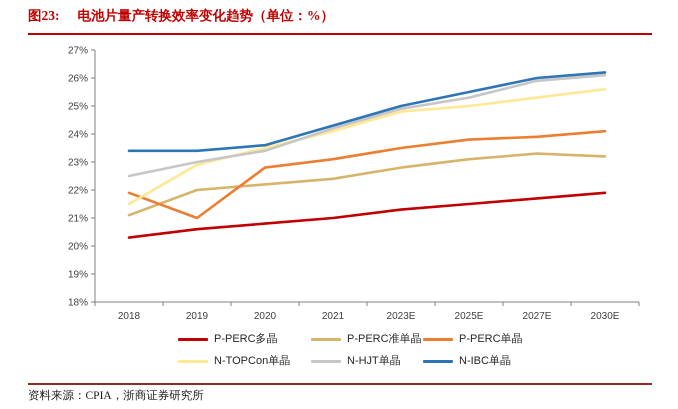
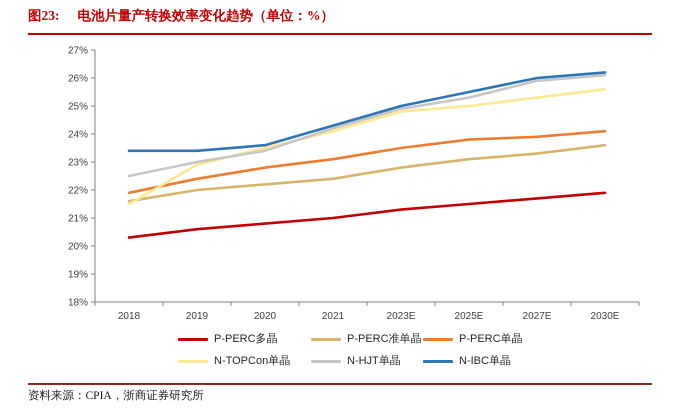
P-PERC准单晶/2018: 21.1% -> 21.6%
P-PERC单晶/2019: 21.0% -> 22.4%
P-PERC准单晶/2030E: 23.2% -> 23.6%
